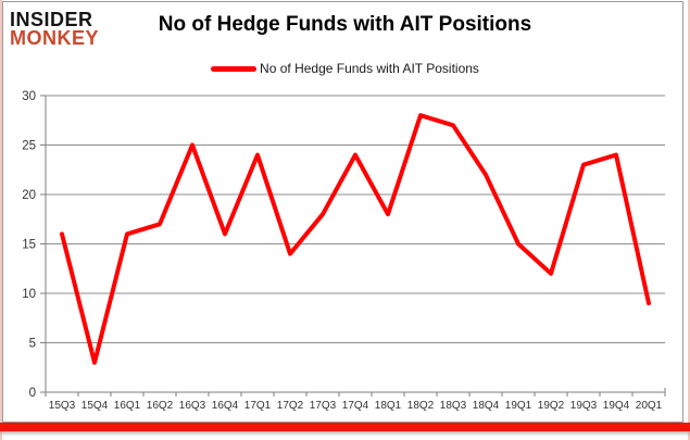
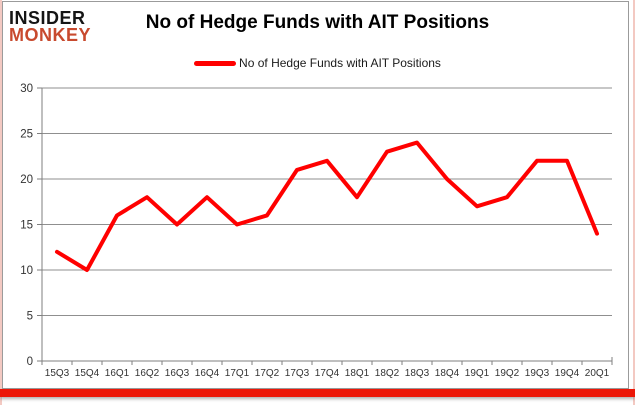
15Q3: 16 -> 12
15Q4: 3 -> 10
16Q2: 17 -> 18
16Q3: 25 -> 15
16Q4: 16 -> 18
17Q1: 24 -> 15
17Q2: 14 -> 16
17Q3: 18 -> 21
17Q4: 24 -> 22
18Q2: 28 -> 23
18Q3: 27 -> 24
18Q4: 22 -> 20
19Q1: 15 -> 17
19Q2: 12 -> 18
19Q3: 23 -> 22
19Q4: 24 -> 22
20Q1: 9 -> 14
